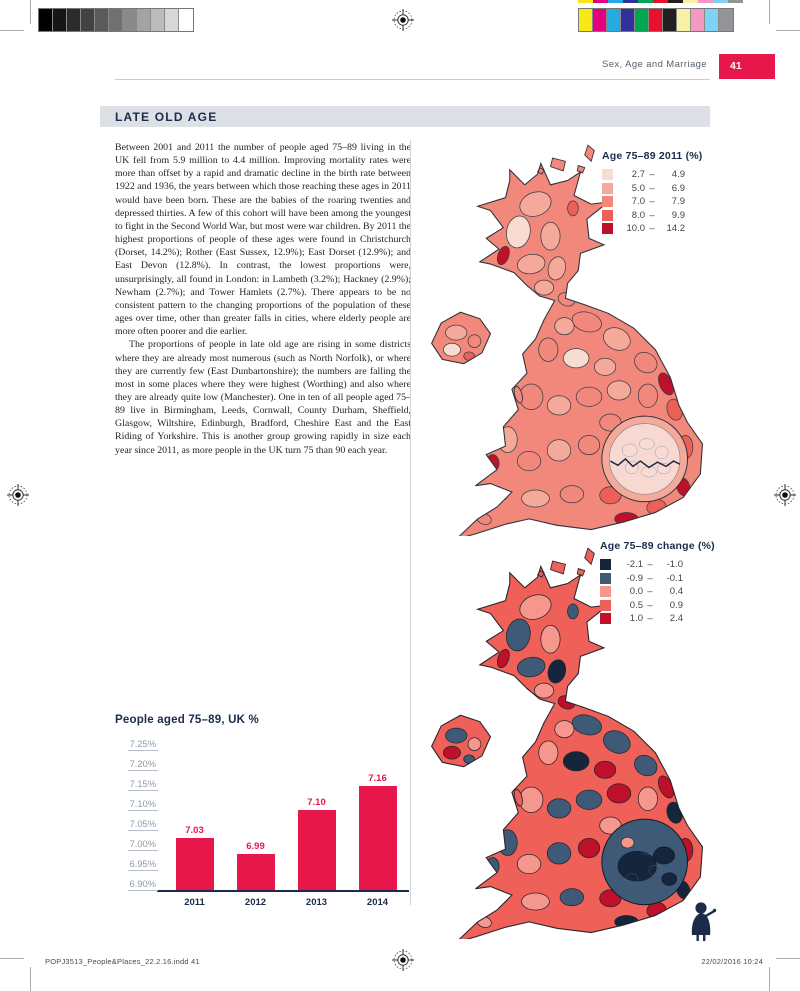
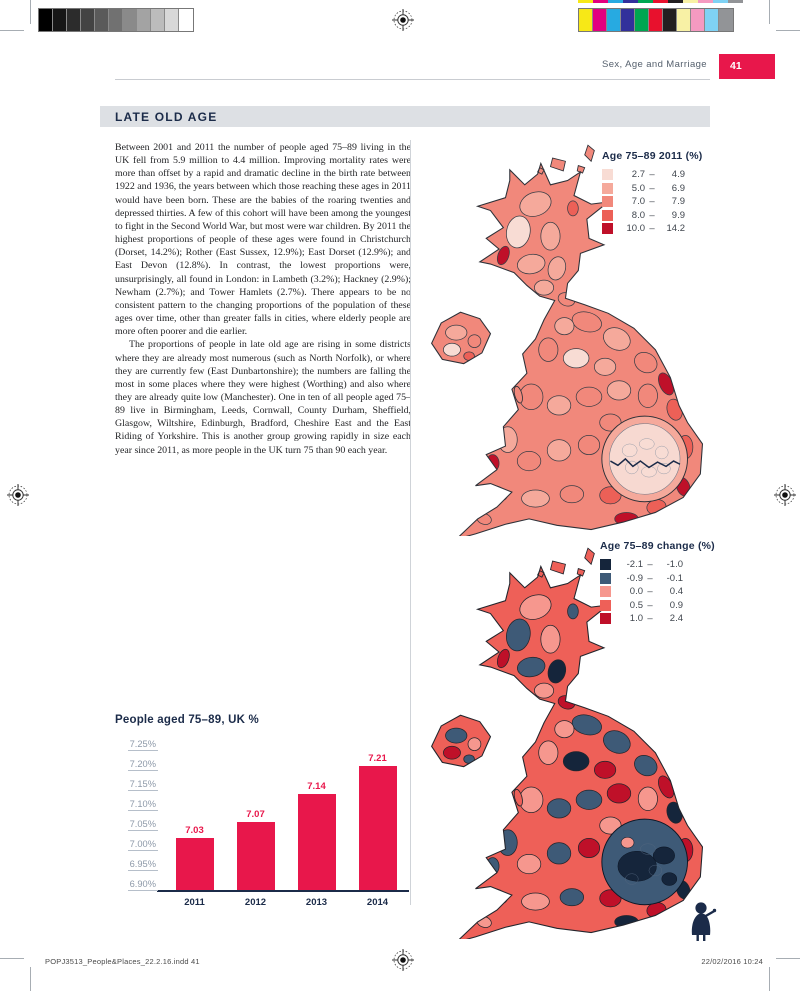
2012: 6.99 -> 7.07
2013: 7.10 -> 7.14
2014: 7.16 -> 7.21
